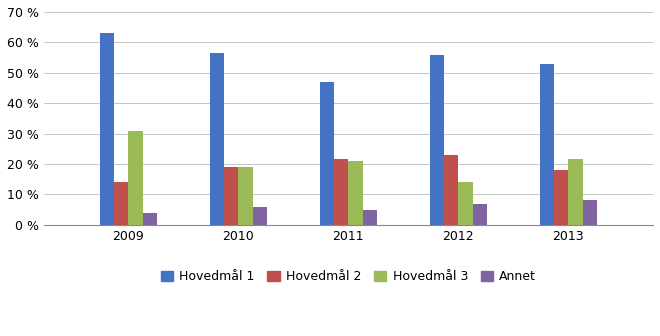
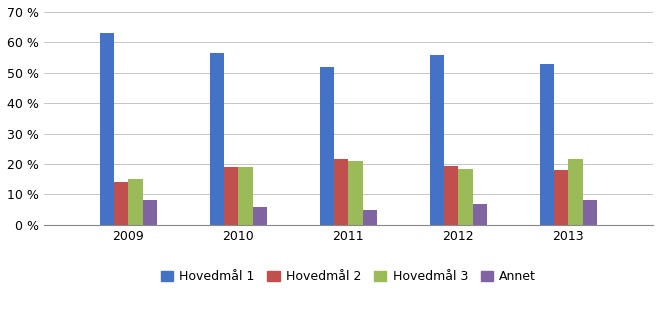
Hovedmål 3/2009: 31.0 % -> 15.0 %
Annet/2009: 4 % -> 8 %
Hovedmål 1/2011: 47.0 % -> 52.0 %
Hovedmål 2/2012: 23.0 % -> 19.5 %
Hovedmål 3/2012: 14.0 % -> 18.5 %
